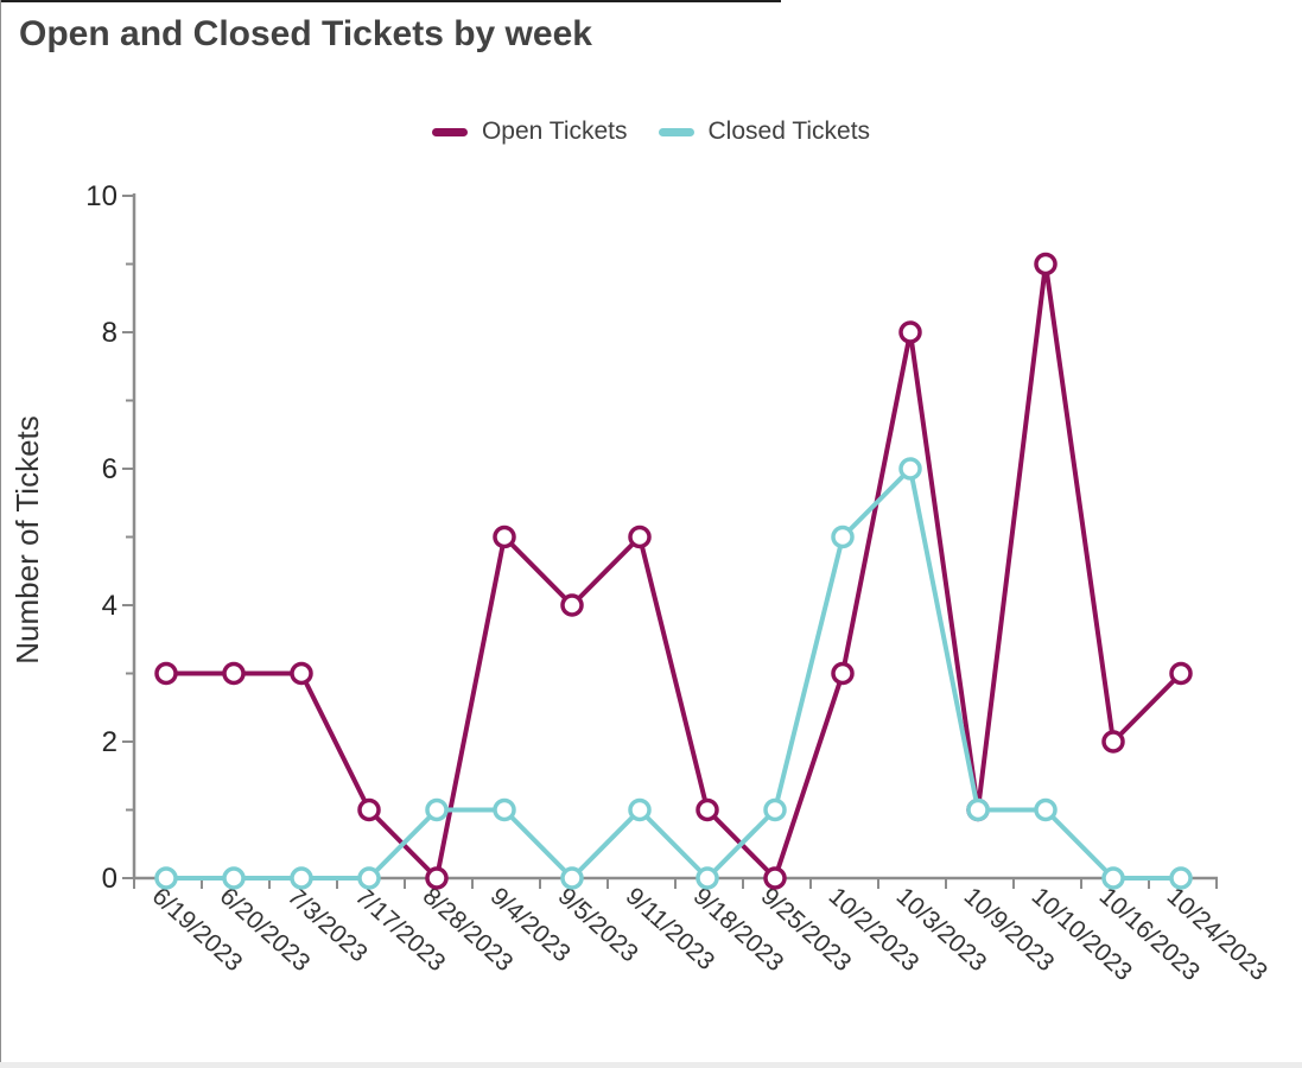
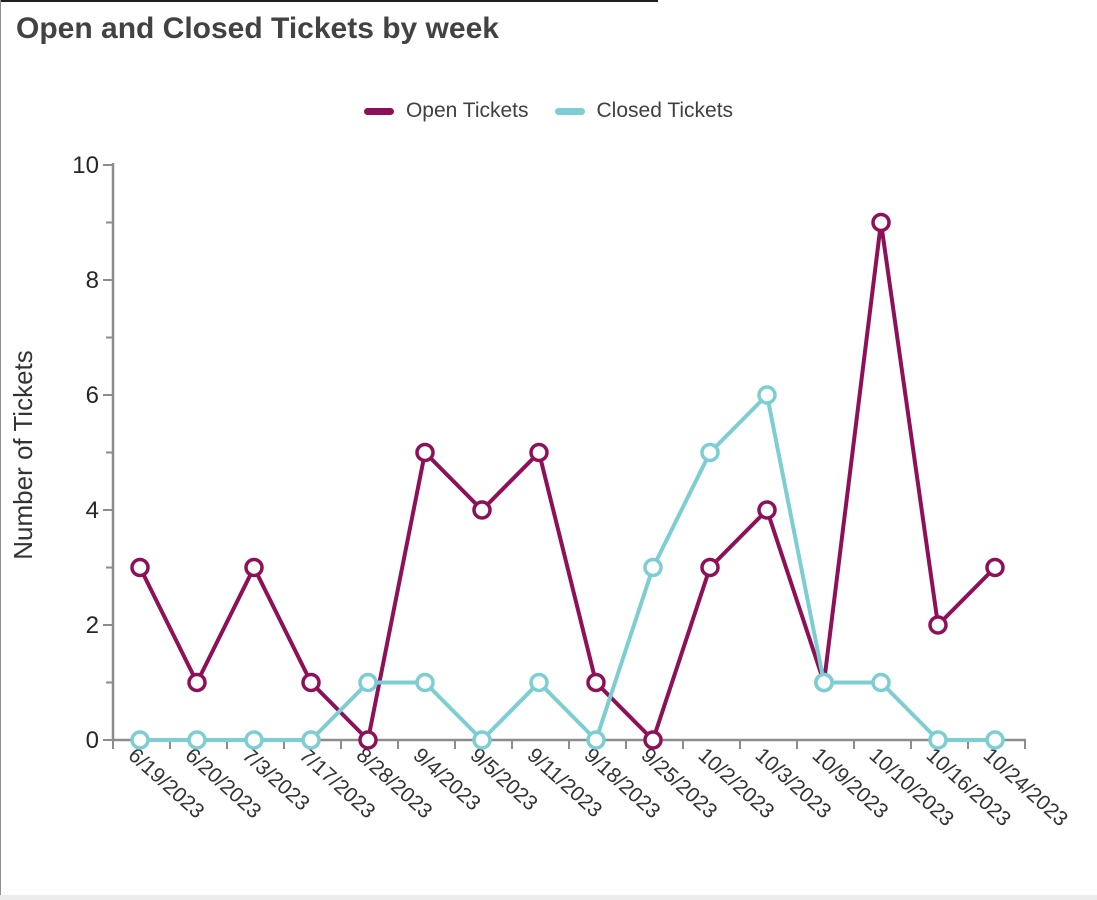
Open Tickets/6/20/2023: 3 -> 1
Closed Tickets/9/25/2023: 1 -> 3
Open Tickets/10/3/2023: 8 -> 4
